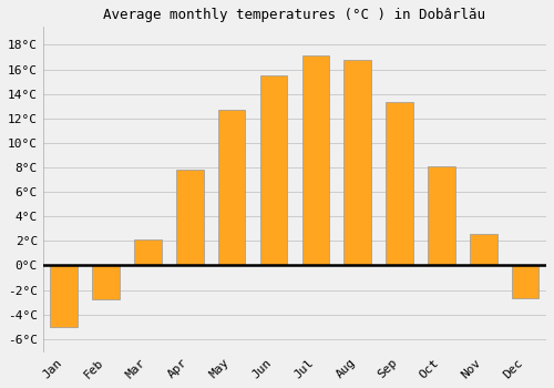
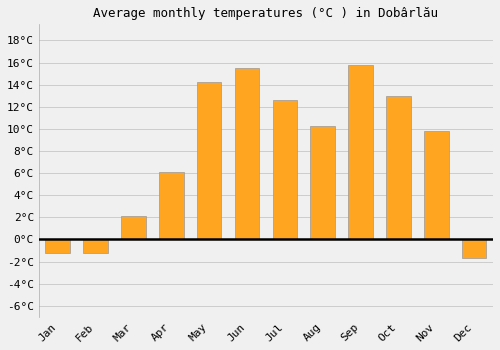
Jan: -5.0°C -> -1.2°C
Feb: -2.8°C -> -1.2°C
Apr: 7.8°C -> 6.1°C
May: 12.7°C -> 14.2°C
Jul: 17.1°C -> 12.6°C
Aug: 16.8°C -> 10.3°C
Sep: 13.3°C -> 15.8°C
Oct: 8.1°C -> 13.0°C
Nov: 2.6°C -> 9.8°C
Dec: -2.7°C -> -1.7°C
